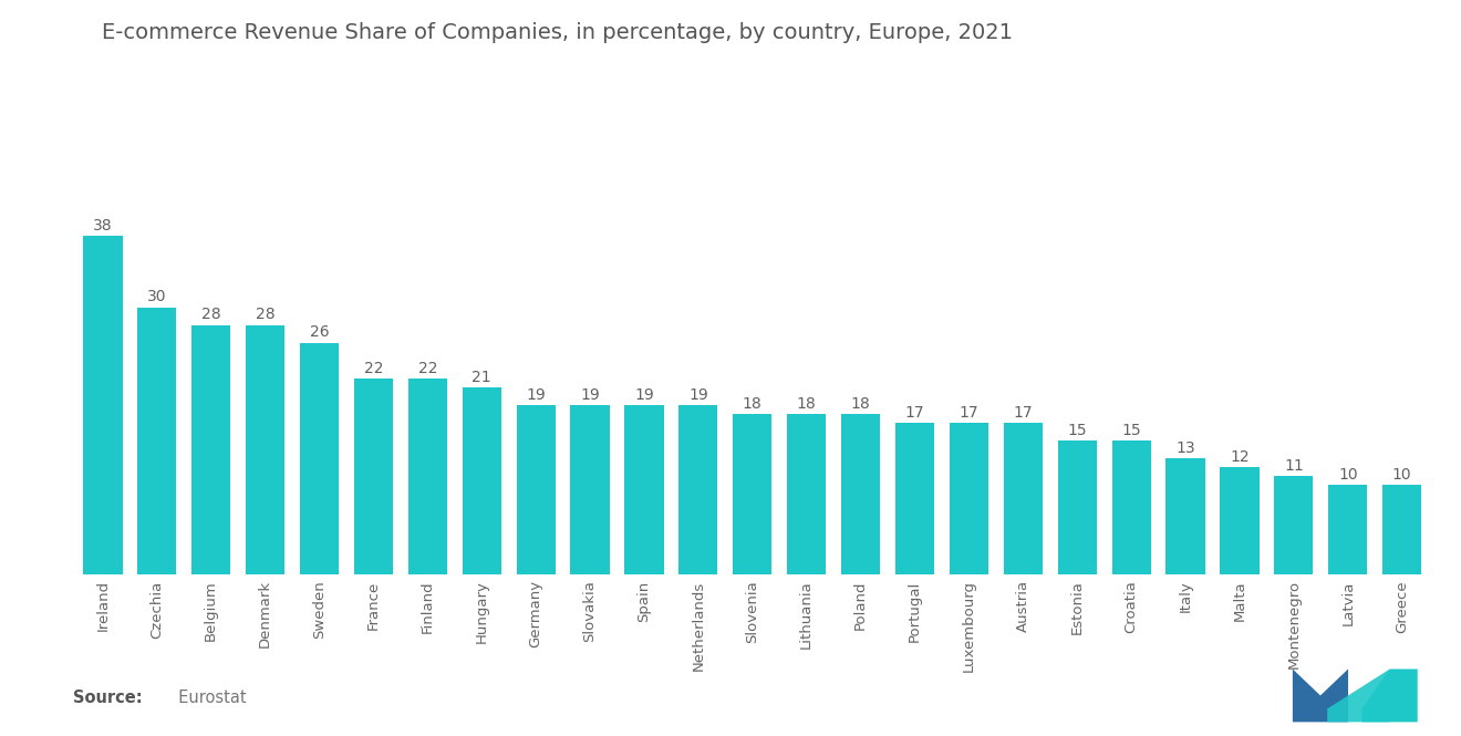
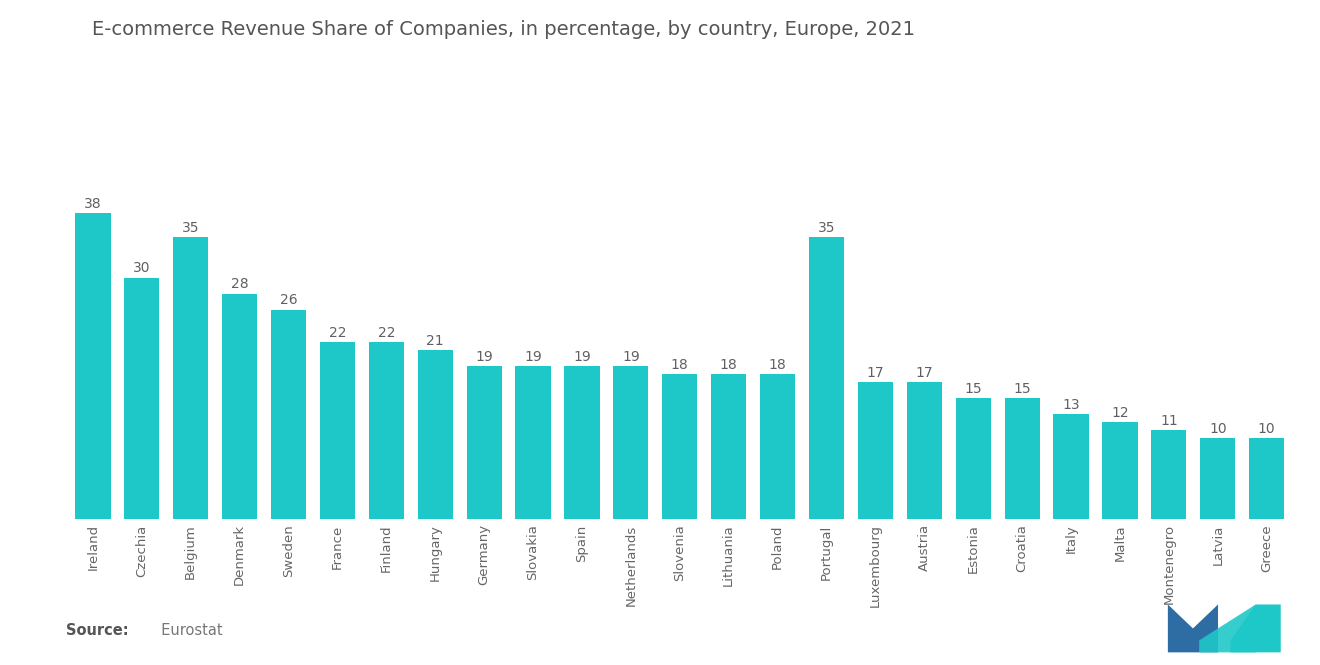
Belgium: 28 -> 35
Portugal: 17 -> 35
